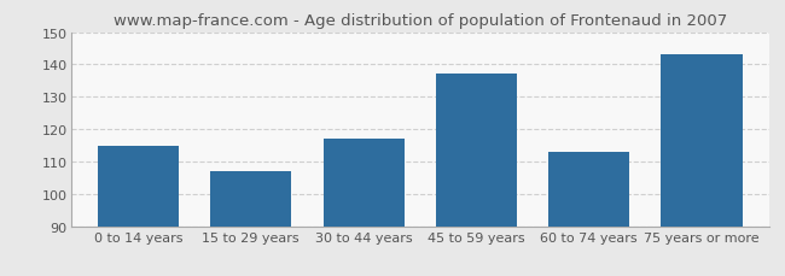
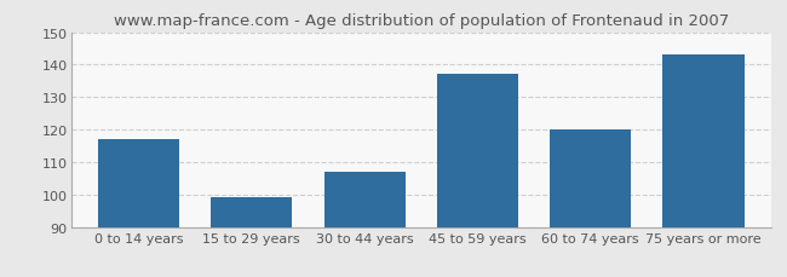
0 to 14 years: 115 -> 117
15 to 29 years: 107 -> 99
30 to 44 years: 117 -> 107
60 to 74 years: 113 -> 120
